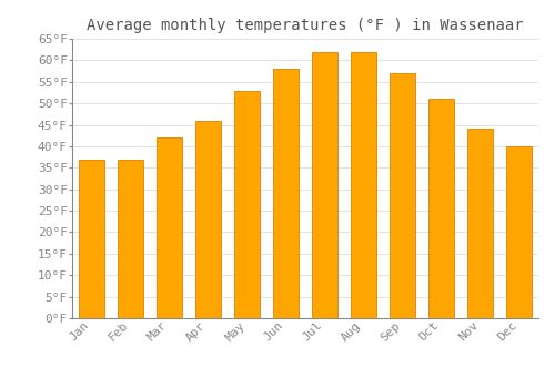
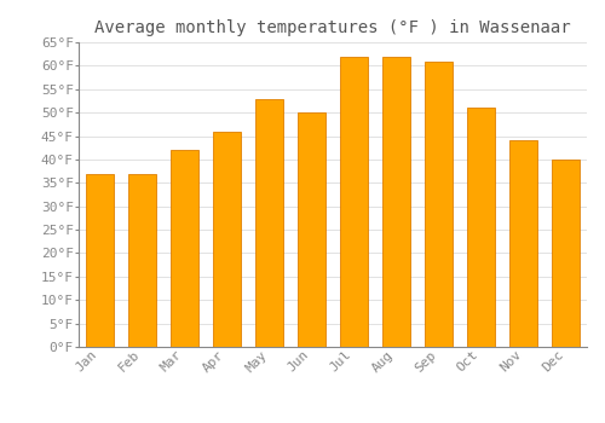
Jun: 58°F -> 50°F
Sep: 57°F -> 61°F
